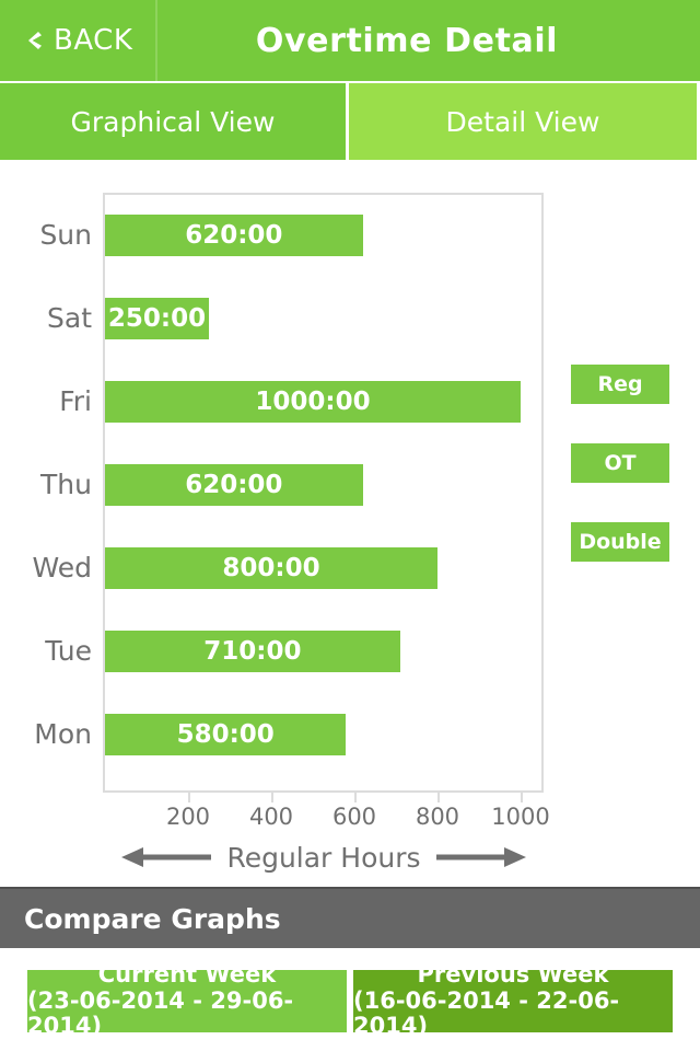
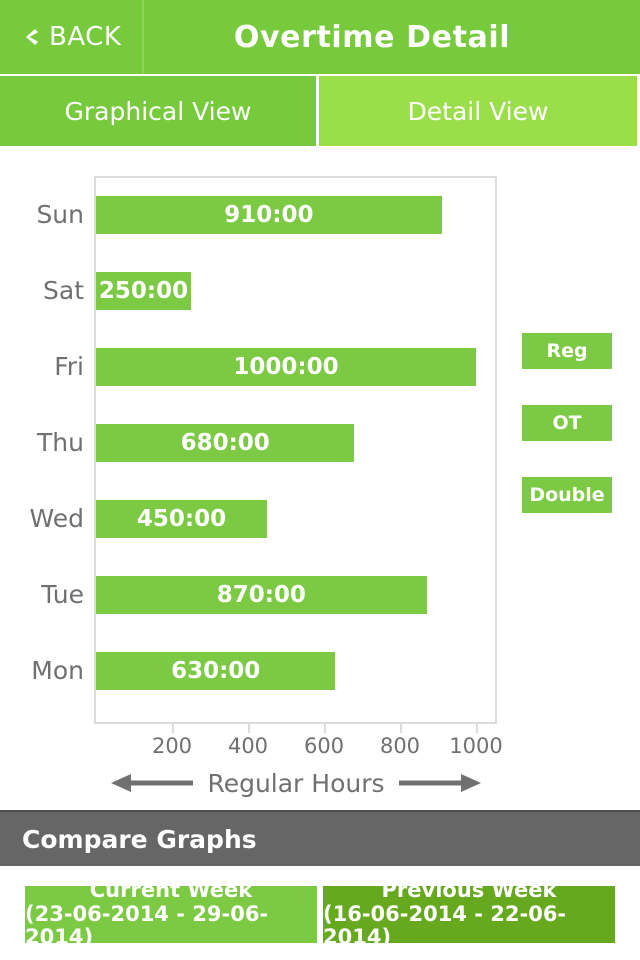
Sun: 620 -> 910
Thu: 620 -> 680
Wed: 800 -> 450
Tue: 710 -> 870
Mon: 580 -> 630
